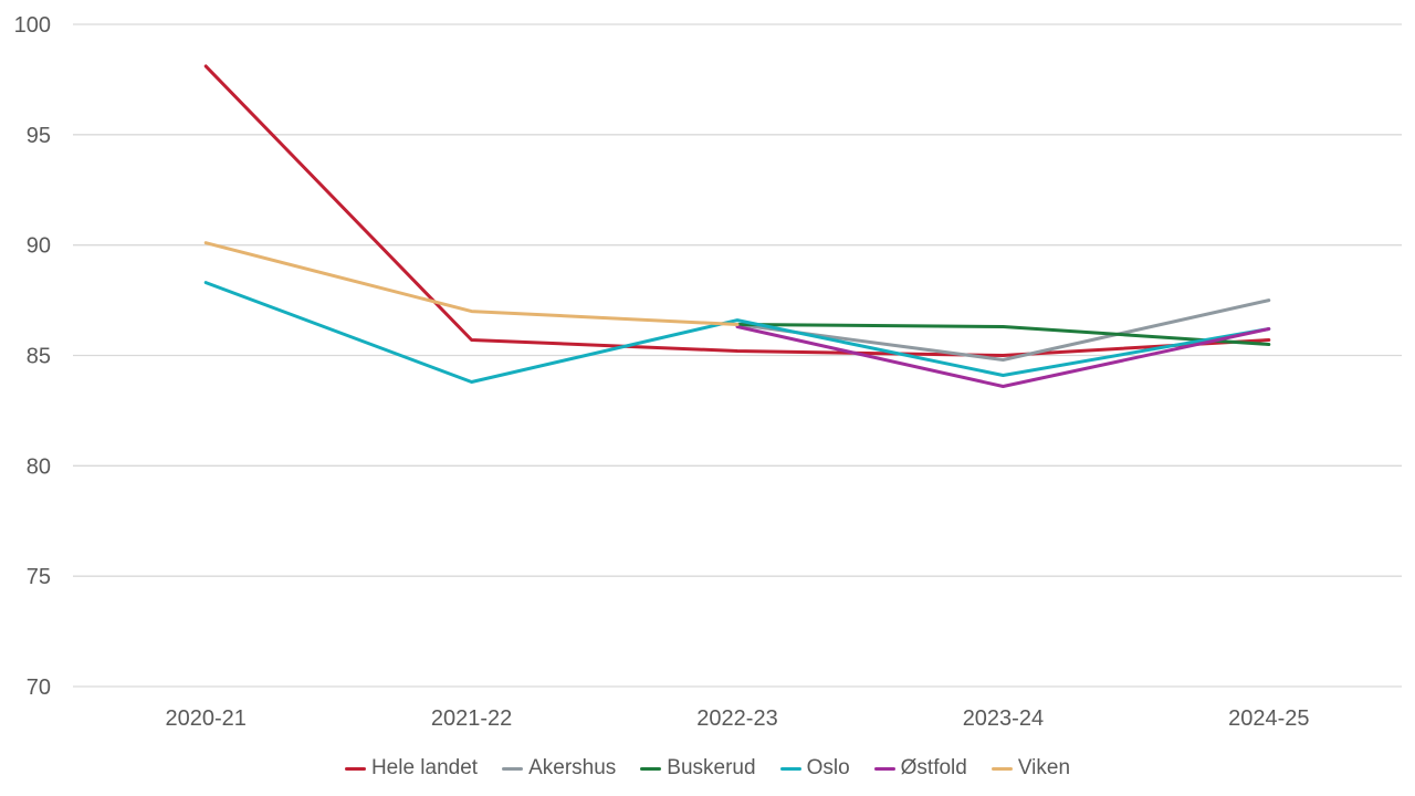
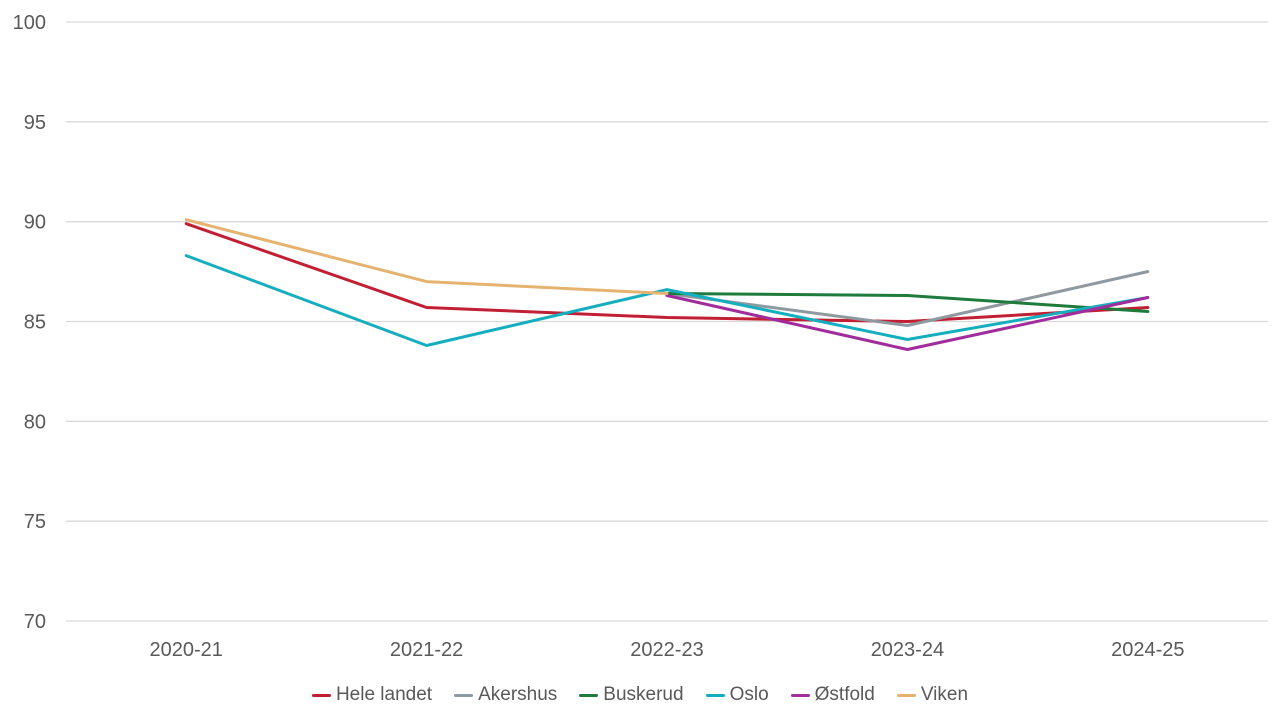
Hele landet/2020-21: 98.1 -> 89.9
